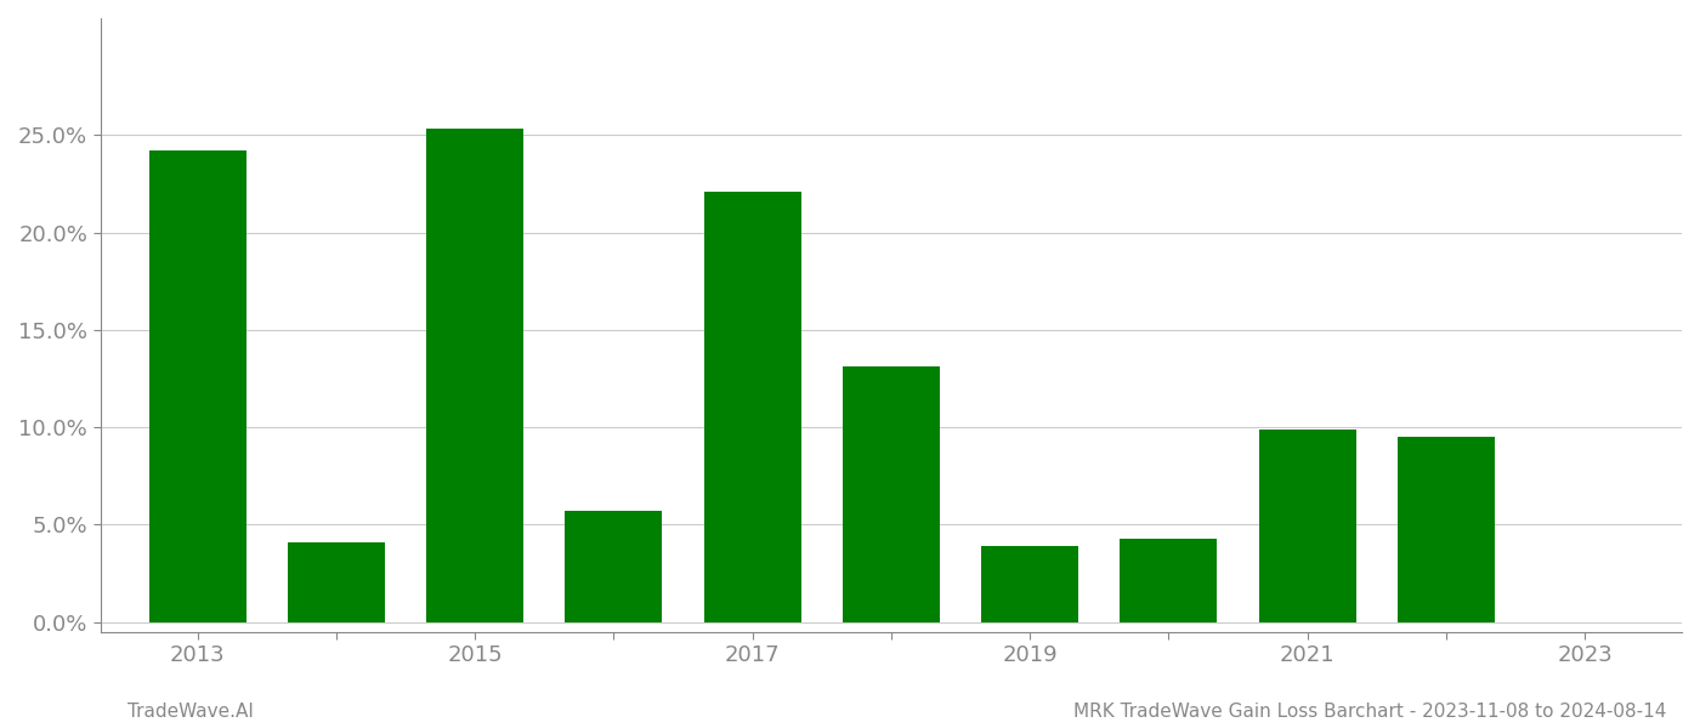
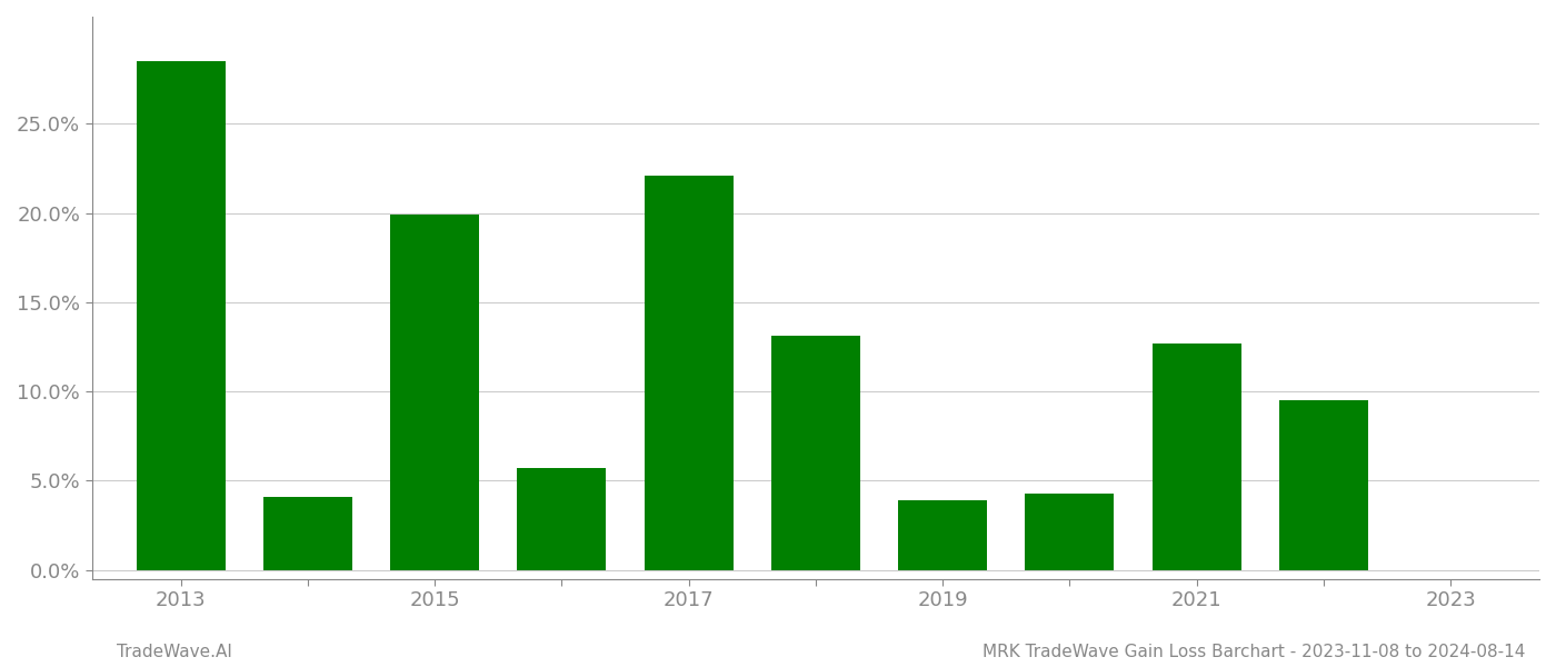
2013: 24.2% -> 28.5%
2015: 25.3% -> 19.9%
2021: 9.9% -> 12.7%
